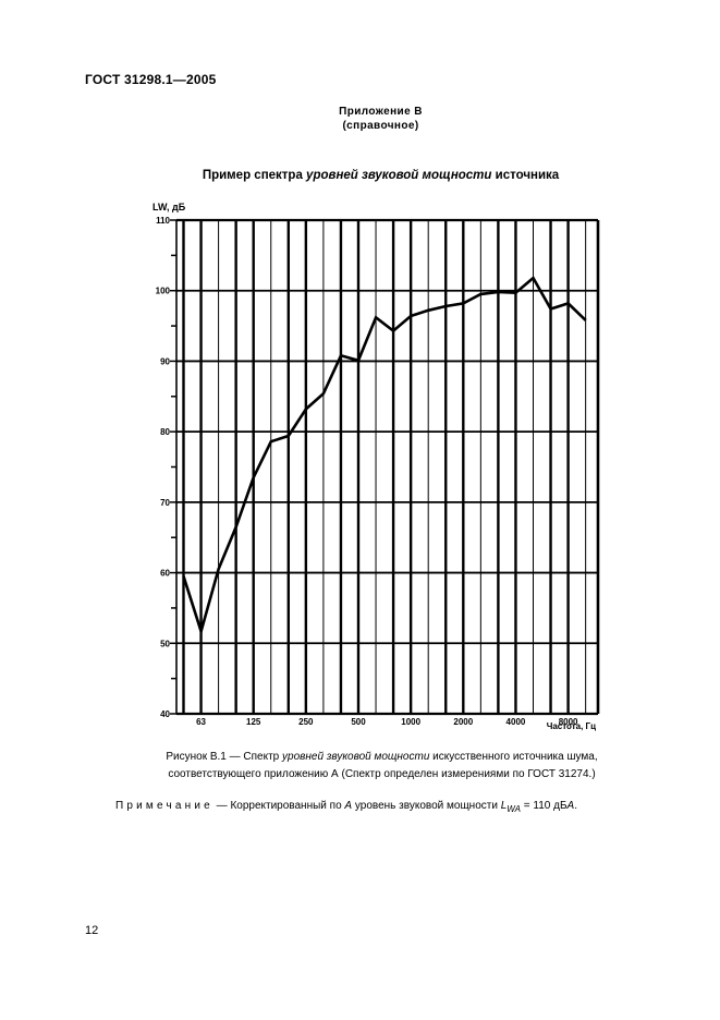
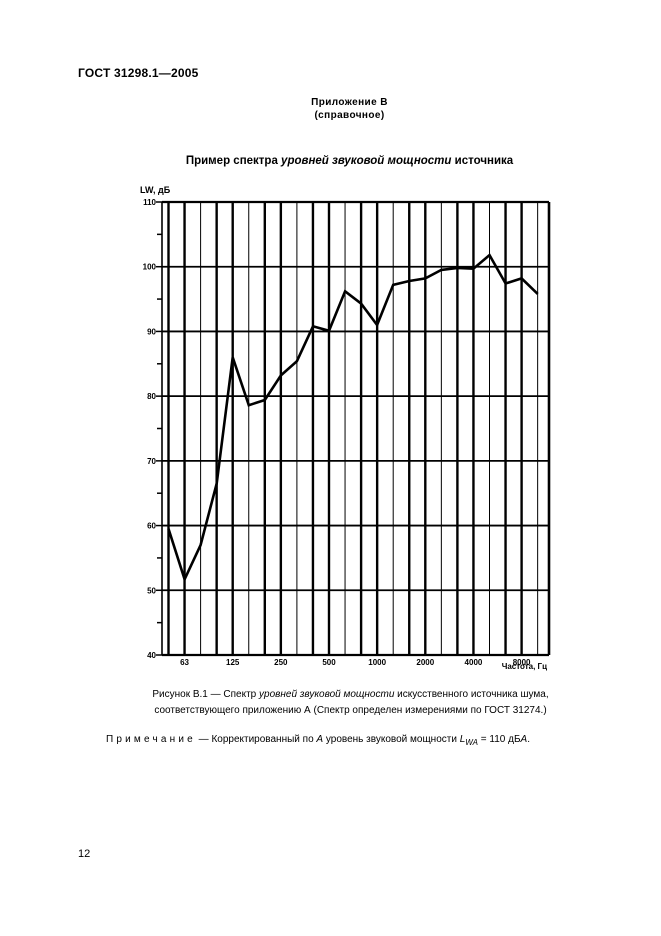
80: 60 -> 57
125: 74 -> 86
1000: 96 -> 91
